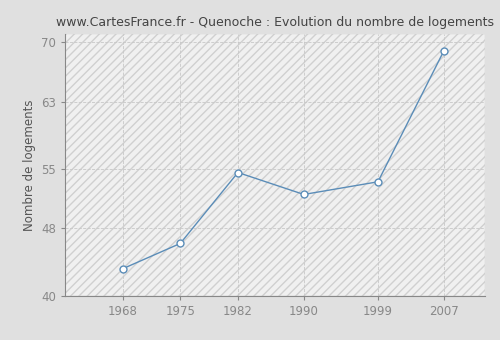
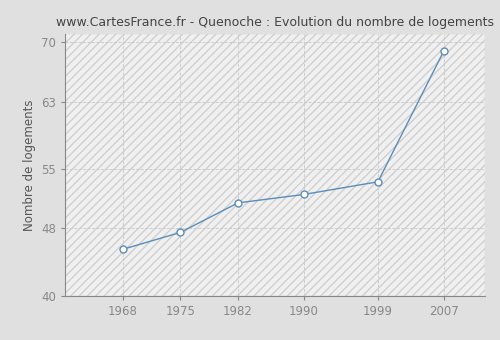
1968: 43.2 -> 45.5
1975: 46.2 -> 47.5
1982: 54.6 -> 51.0
